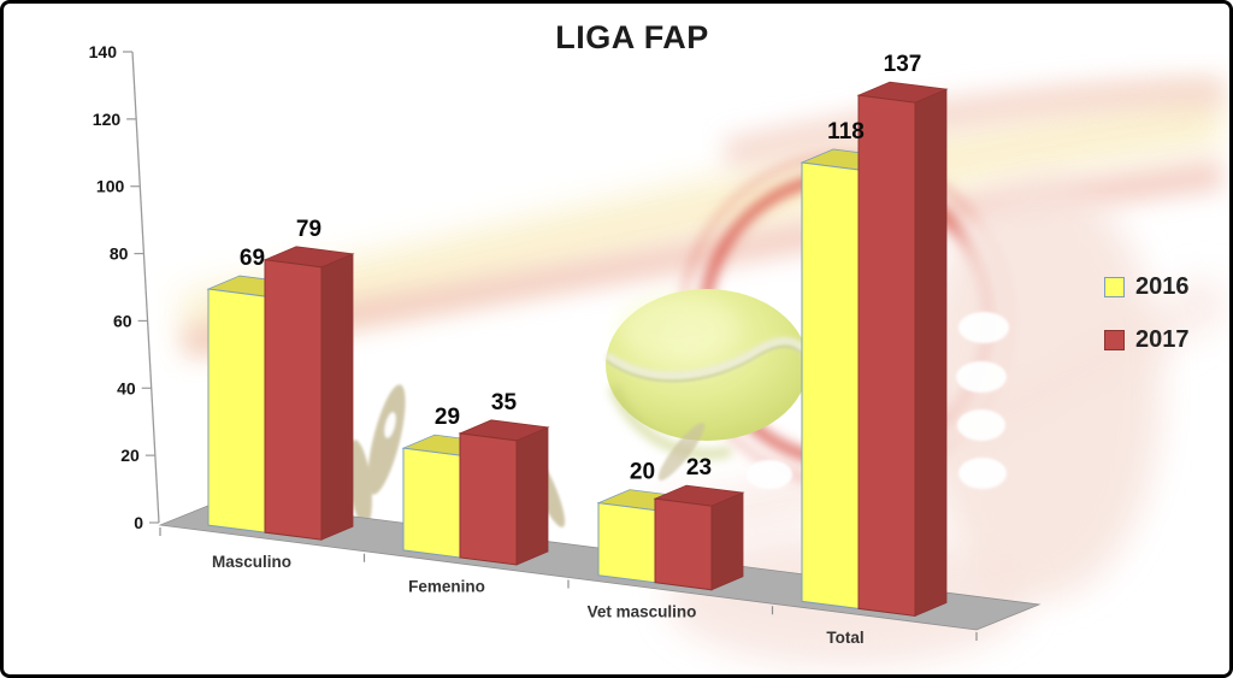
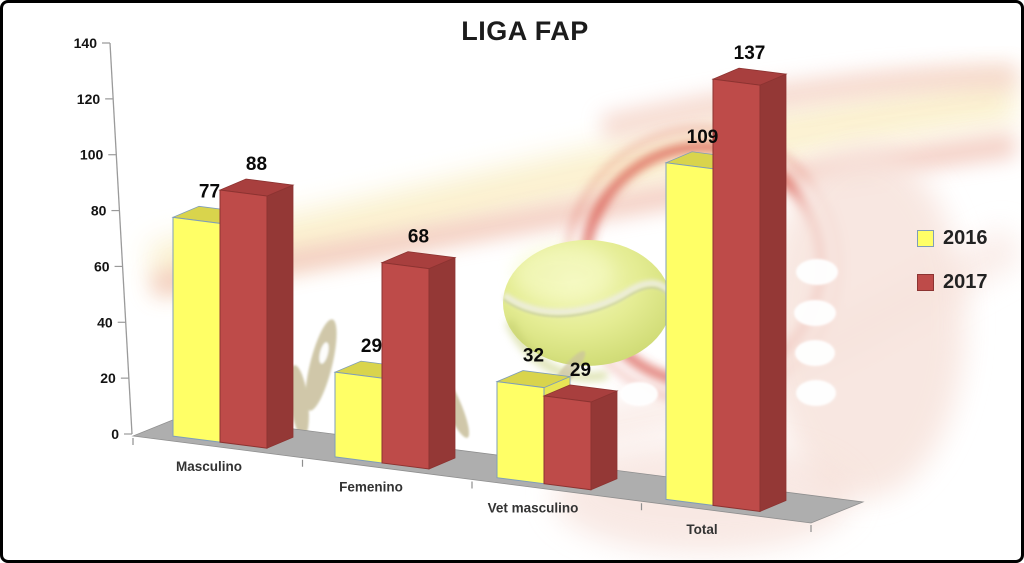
2016/Masculino: 69 -> 77
2017/Masculino: 79 -> 88
2017/Femenino: 35 -> 68
2016/Vet masculino: 20 -> 32
2017/Vet masculino: 23 -> 29
2016/Total: 118 -> 109
